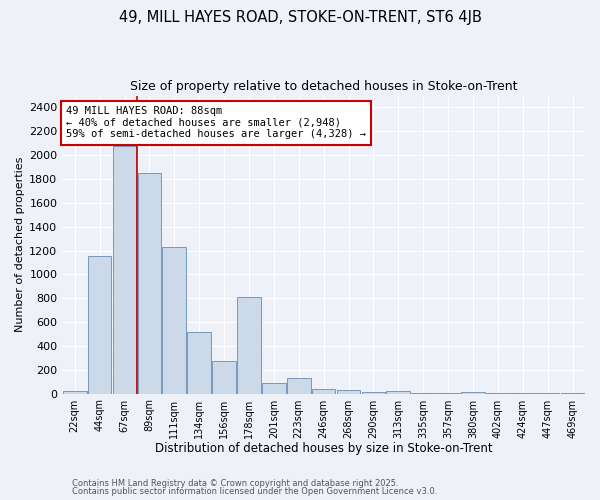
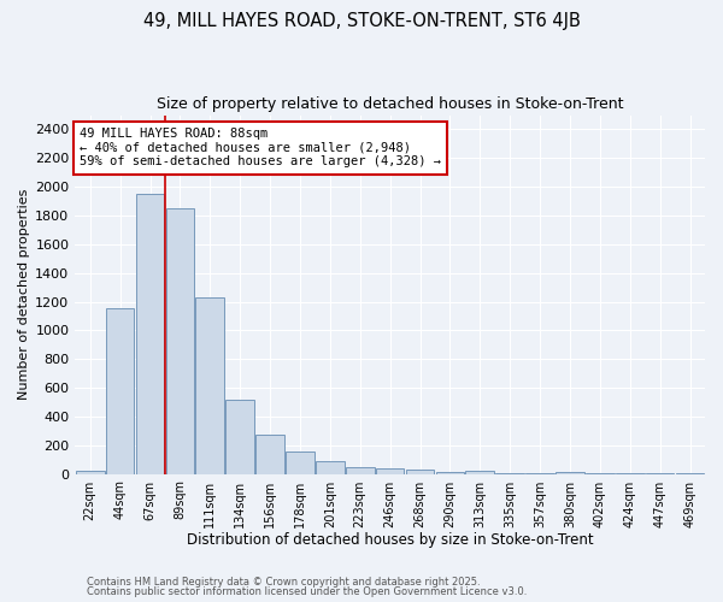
67sqm: 2080 -> 1950
178sqm: 810 -> 160
223sqm: 130 -> 40
